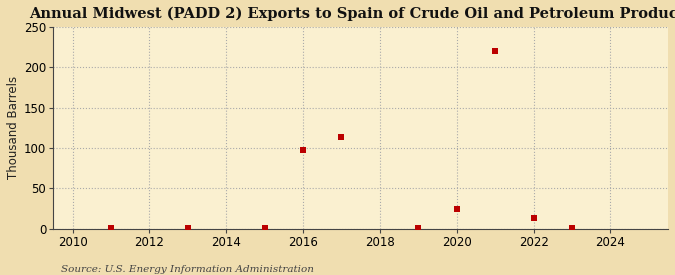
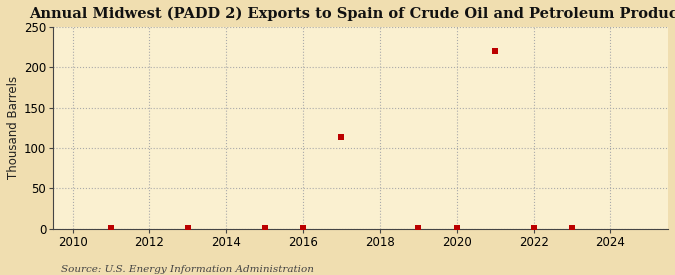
2016: 98 -> 1
2020: 24 -> 1
2022: 14 -> 1
